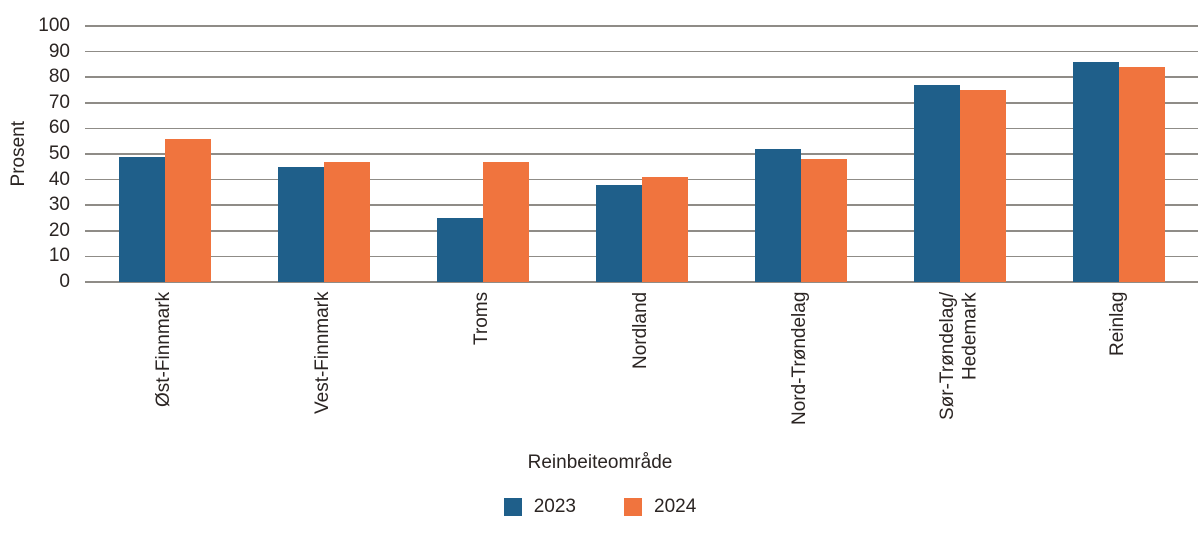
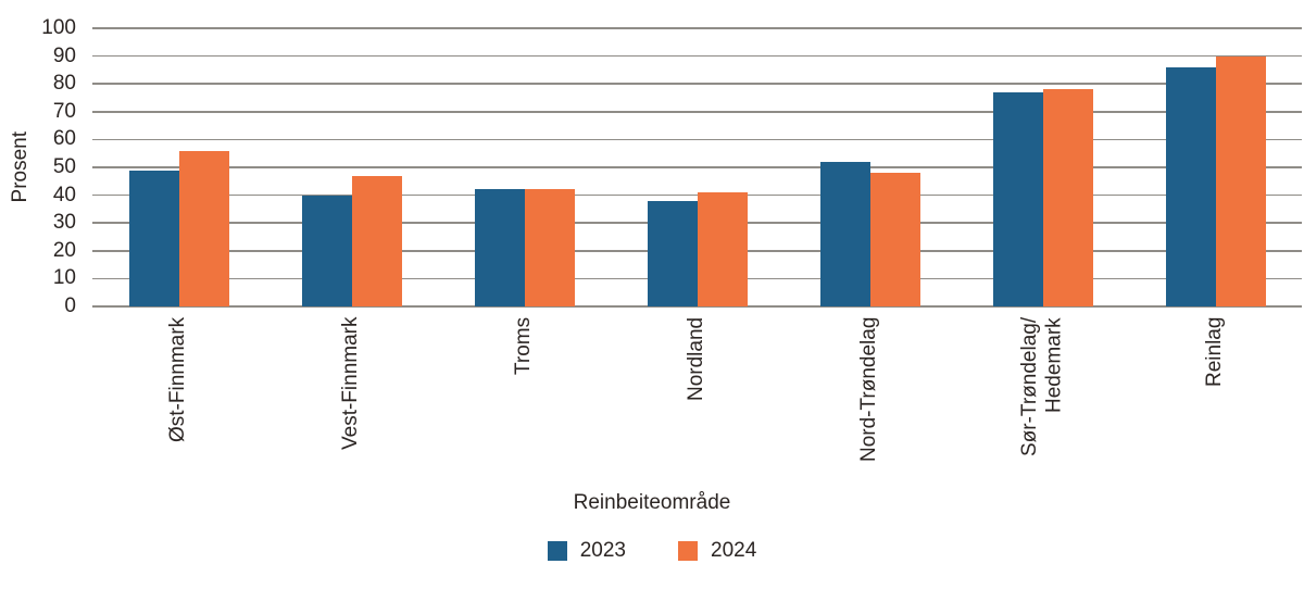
2023/Vest-Finnmark: 45 -> 40
2023/Troms: 25 -> 42
2024/Troms: 47 -> 42
2024/Sør-Trøndelag/ Hedemark: 75 -> 78
2024/Reinlag: 84 -> 90
